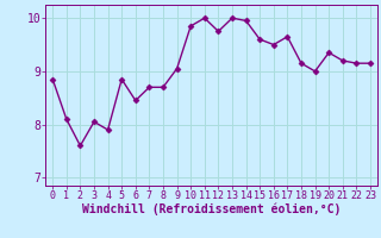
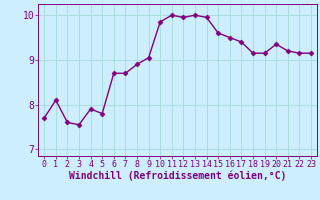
0: 8.85 -> 7.70
3: 8.05 -> 7.55
5: 8.85 -> 7.80
6: 8.45 -> 8.70
8: 8.70 -> 8.90
12: 9.75 -> 9.95
17: 9.65 -> 9.40
19: 9.00 -> 9.15
